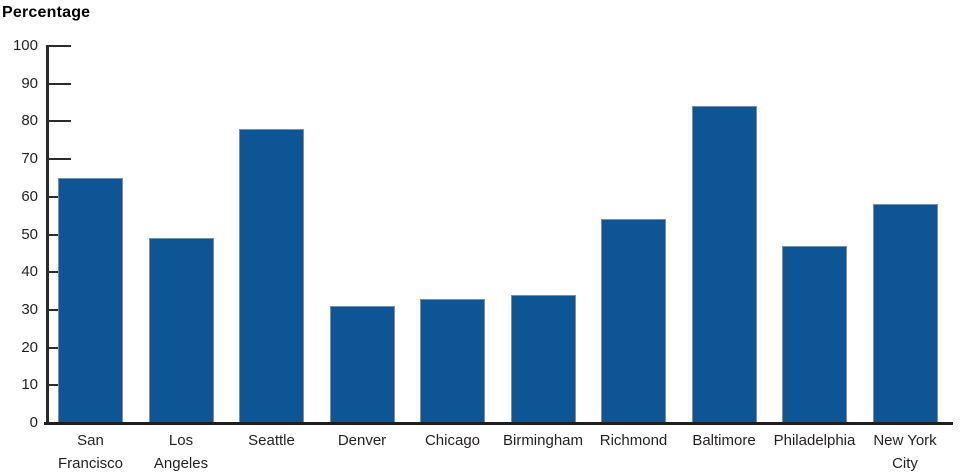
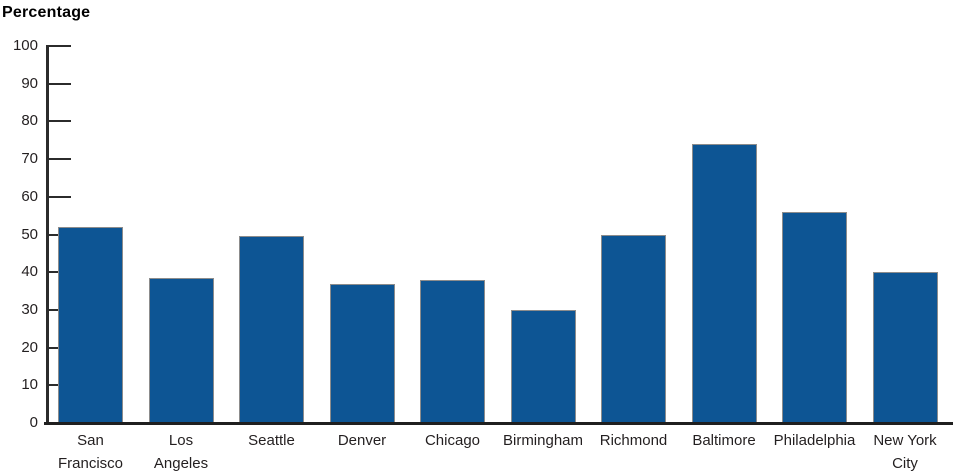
San Francisco: 65 -> 52
Los Angeles: 49 -> 38
Seattle: 78 -> 50
Denver: 31 -> 37
Chicago: 33 -> 38
Birmingham: 34 -> 30
Richmond: 54 -> 50
Baltimore: 84 -> 74
Philadelphia: 47 -> 56
New York City: 58 -> 40
